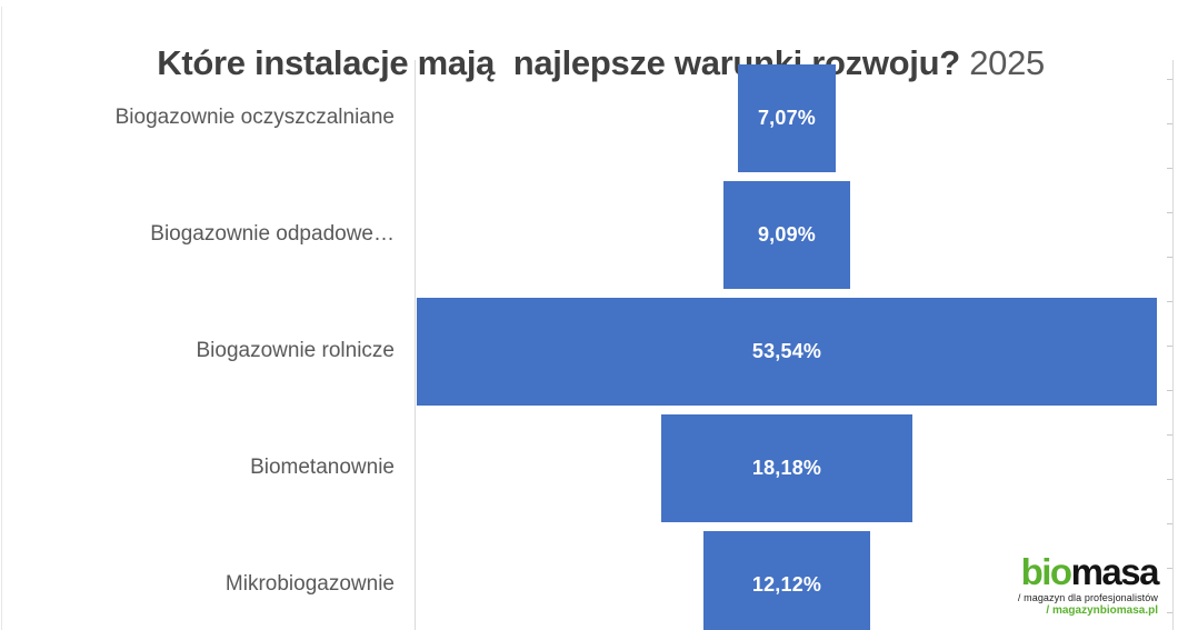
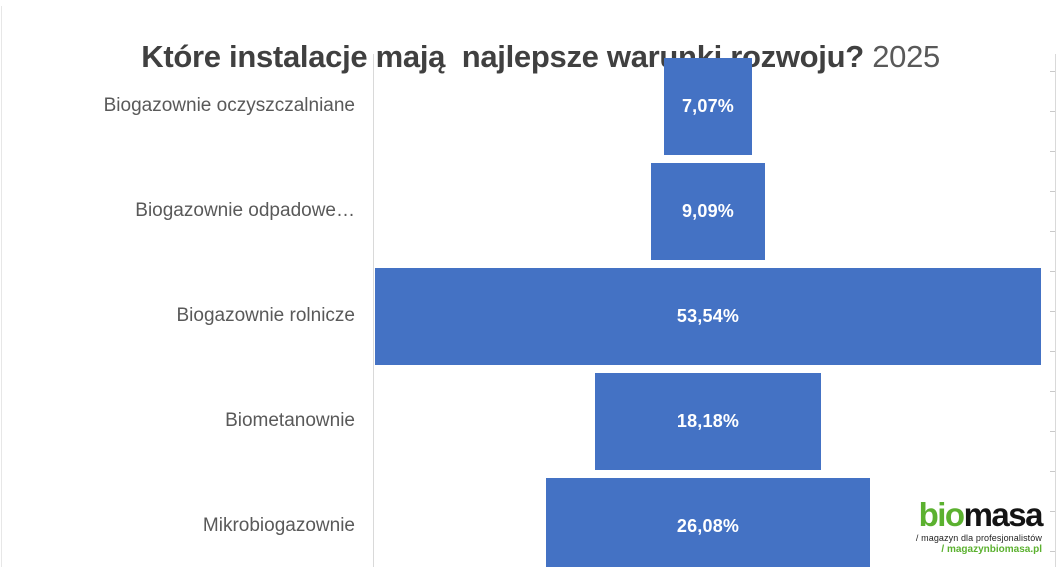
Mikrobiogazownie: 12,12% -> 26,08%
